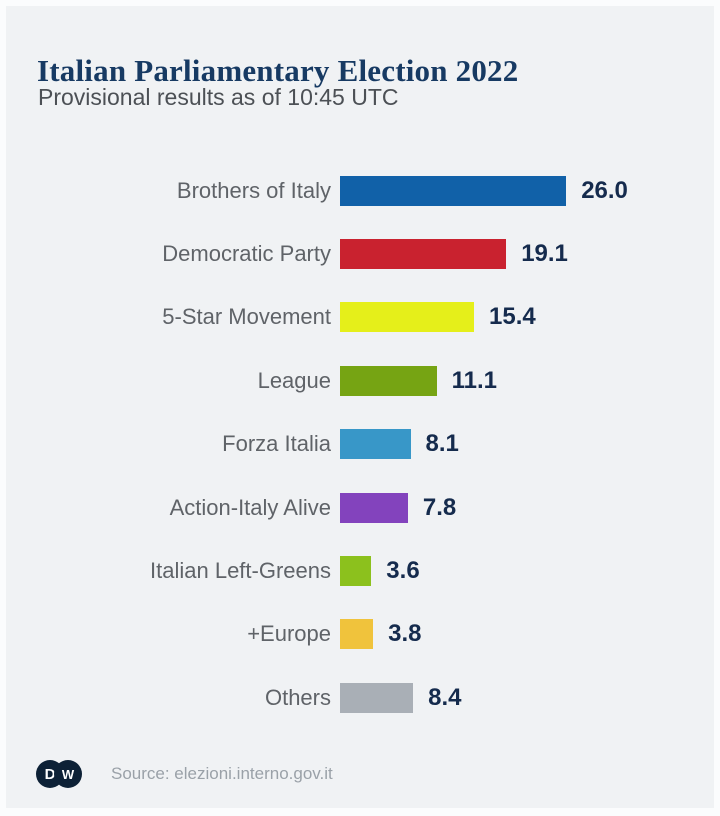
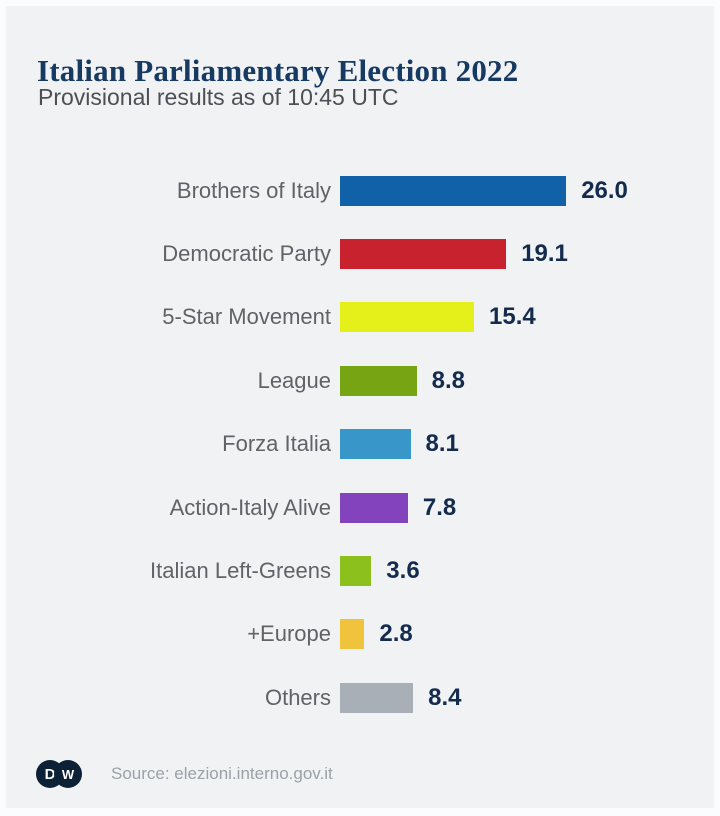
League: 11.1 -> 8.8
+Europe: 3.8 -> 2.8
